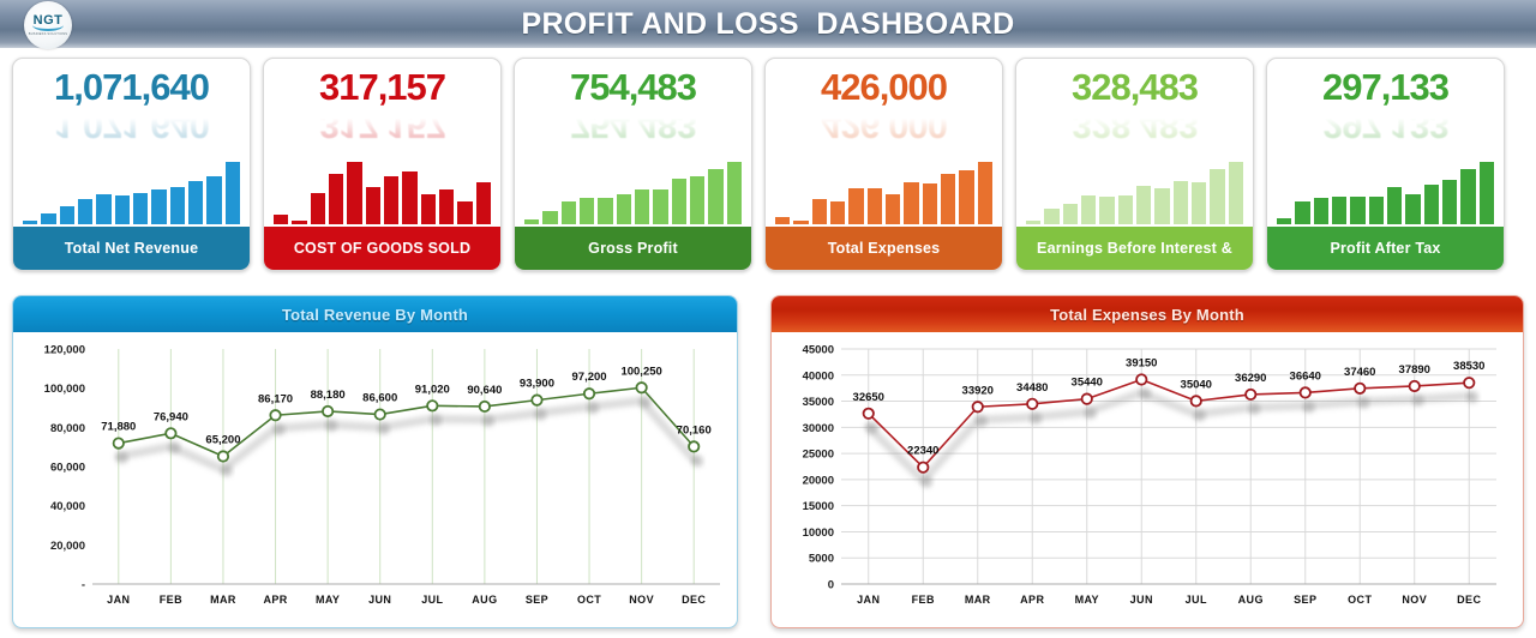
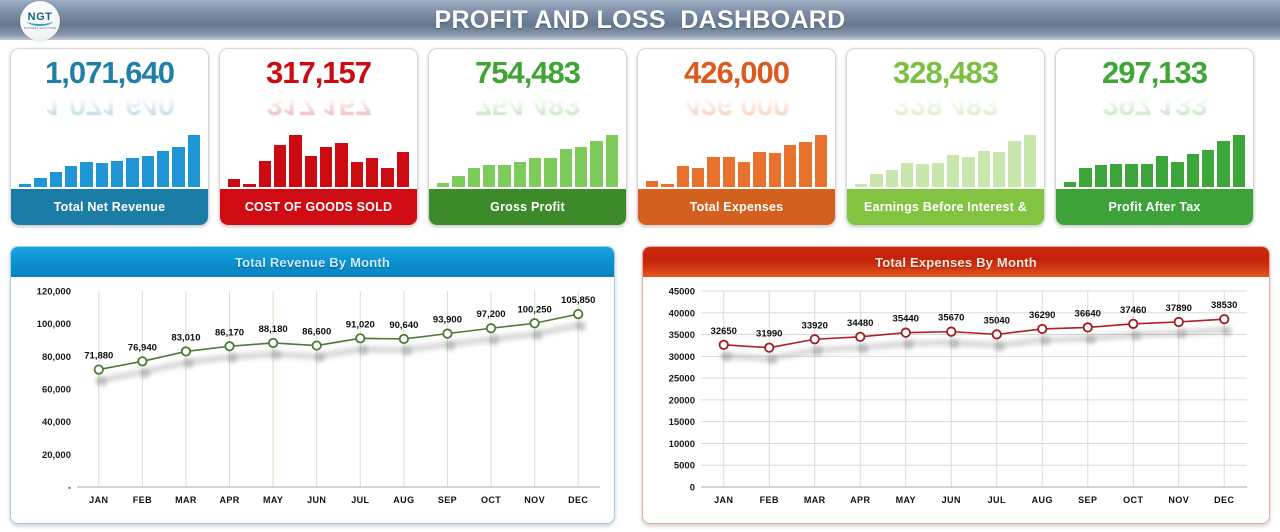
Total Revenue By Month/MAR: 65,200 -> 83,010
Total Revenue By Month/DEC: 70,160 -> 105,850
Total Expenses By Month/FEB: 22340 -> 31990
Total Expenses By Month/JUN: 39150 -> 35670
